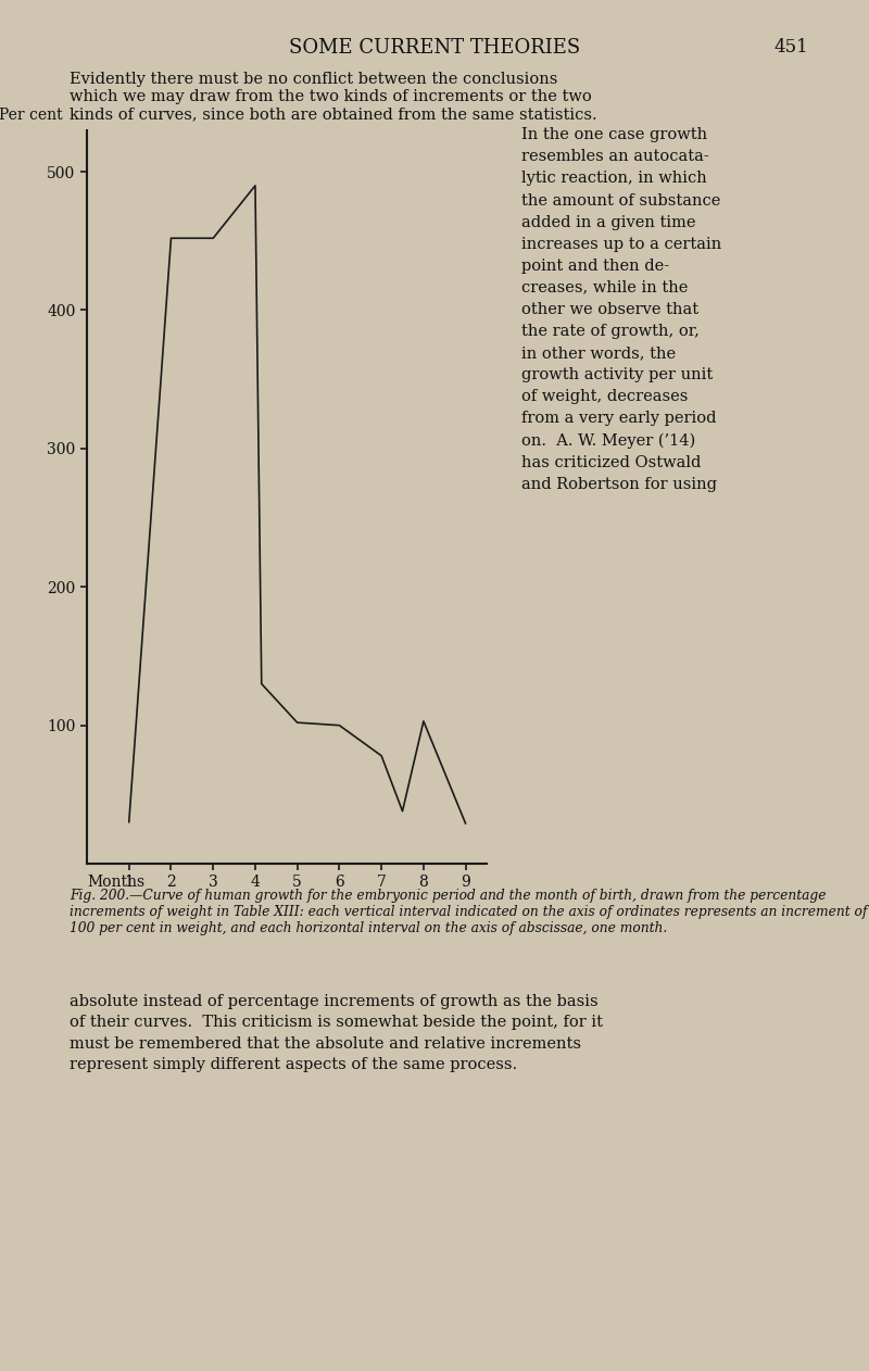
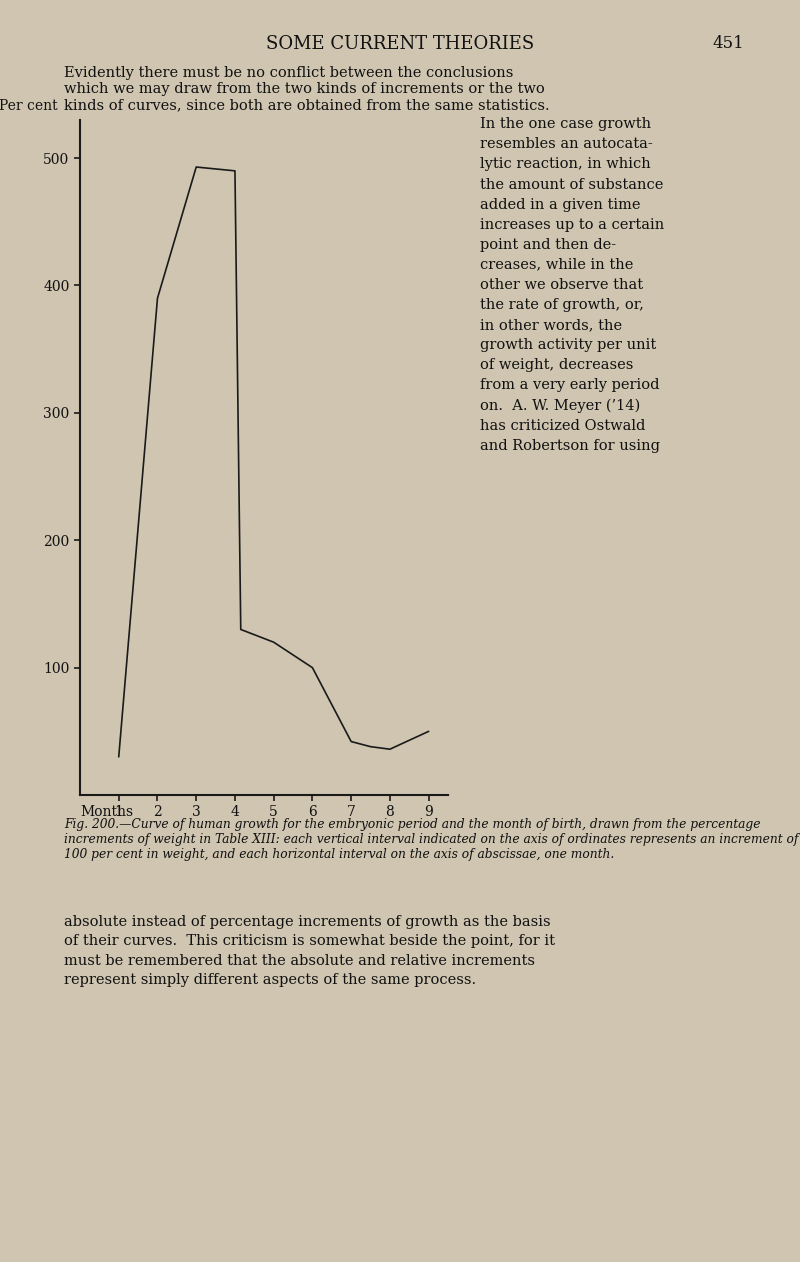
2: 452 -> 390
3: 452 -> 493
5: 102 -> 120
7: 78 -> 42
8: 103 -> 36
9: 29 -> 50
